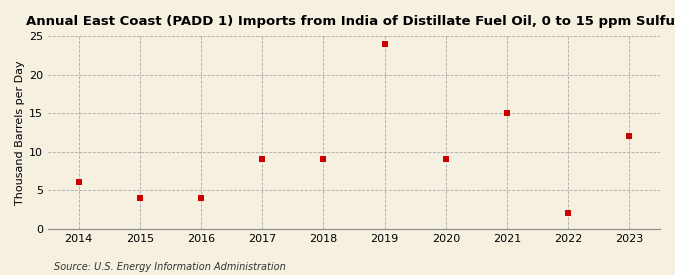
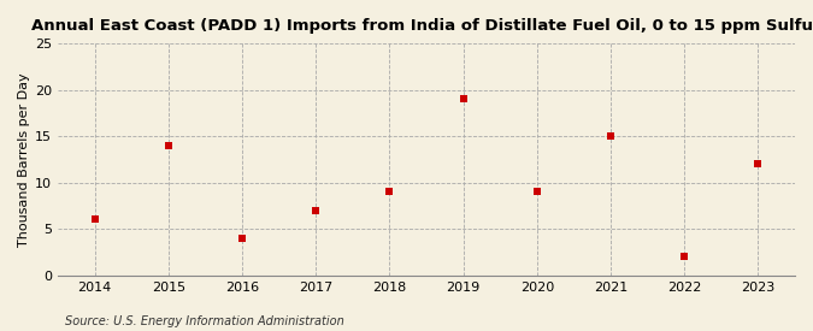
2015: 4 -> 14
2017: 9 -> 7
2019: 24 -> 19
